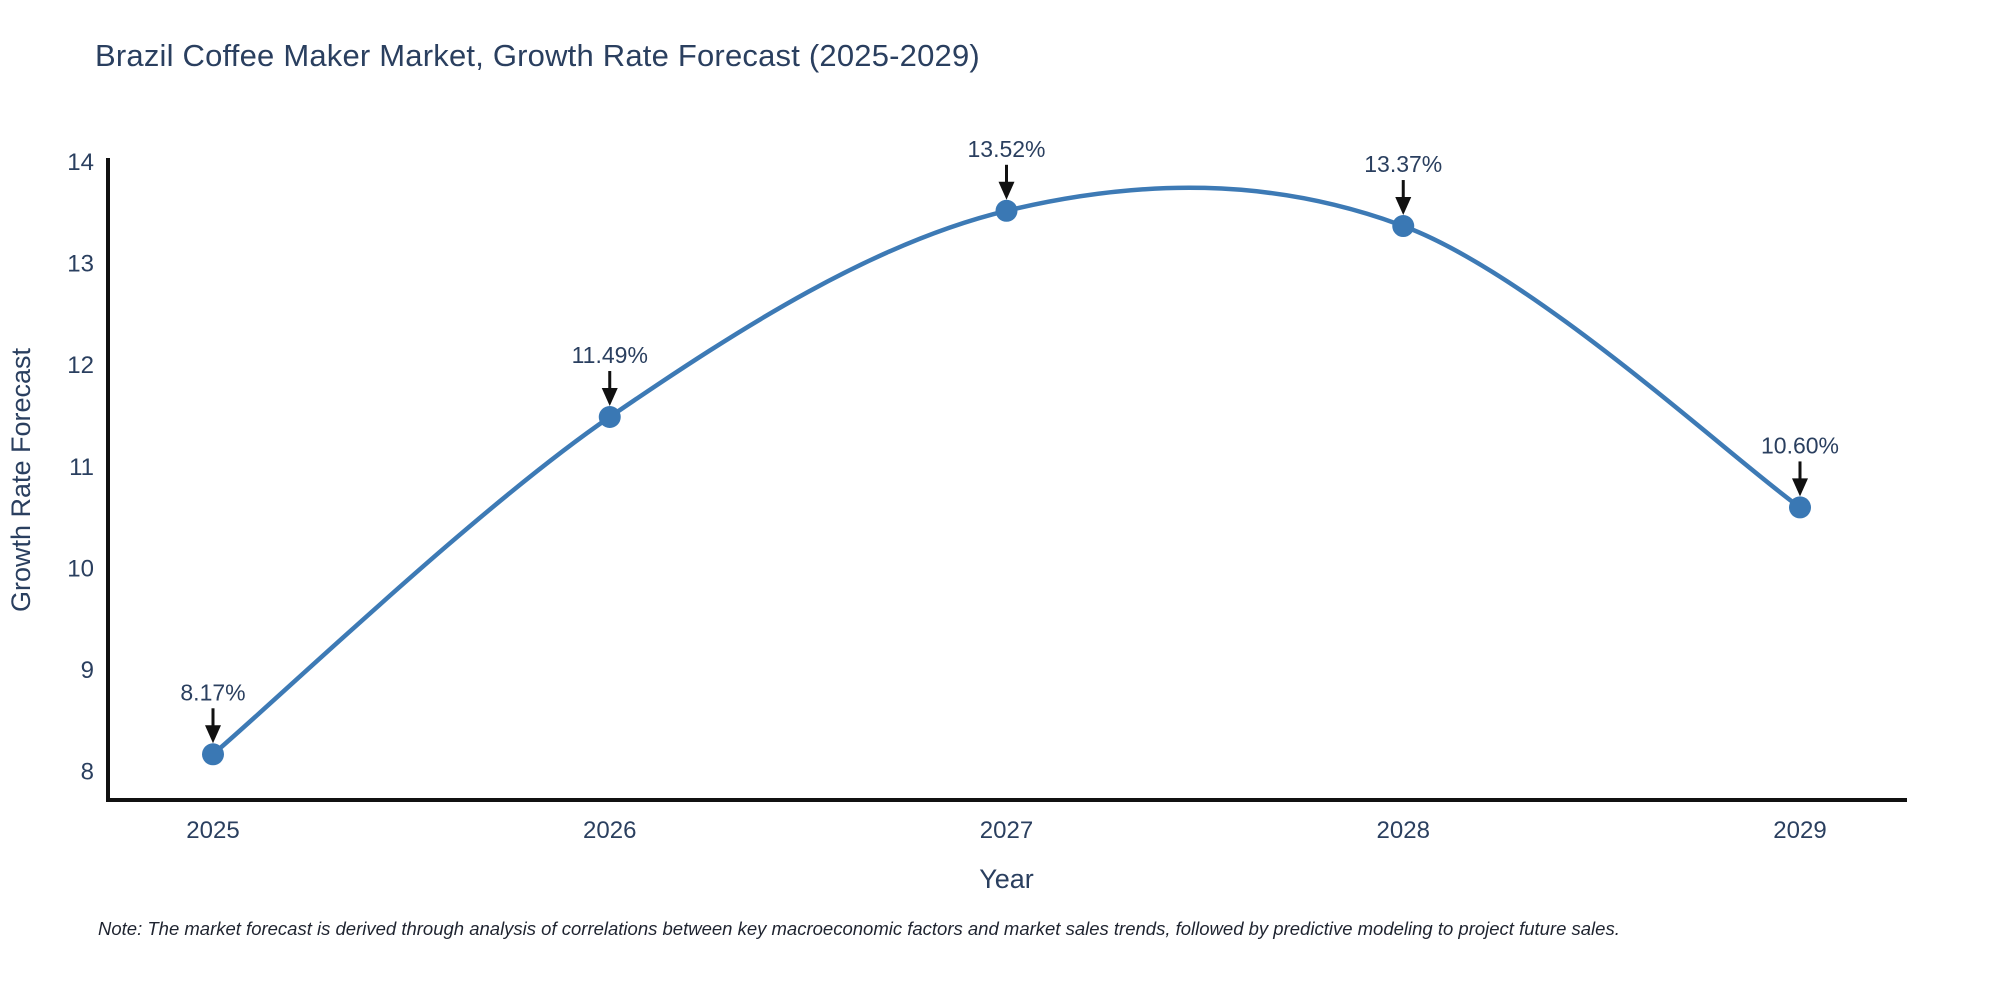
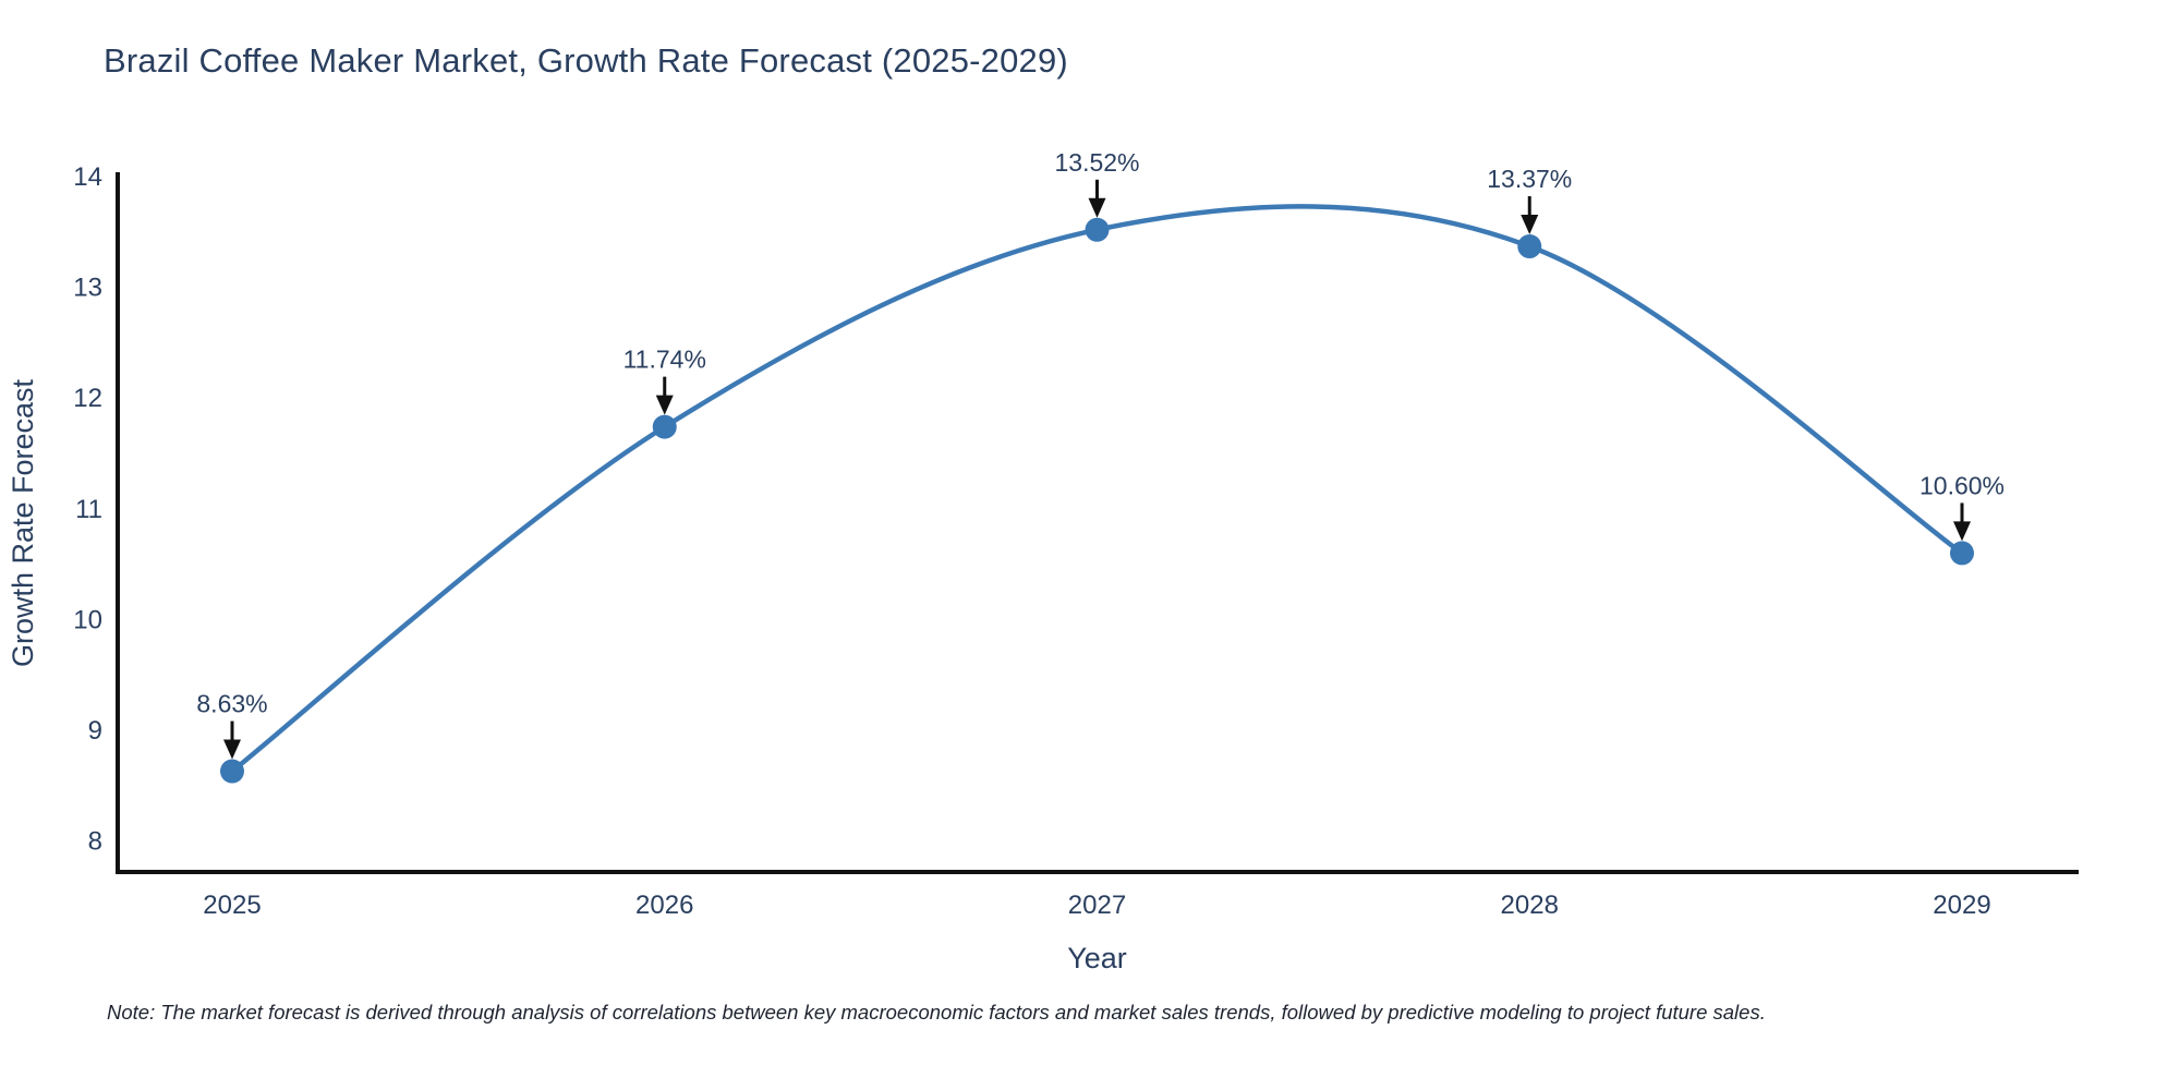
2025: 8.17% -> 8.63%
2026: 11.49% -> 11.74%
